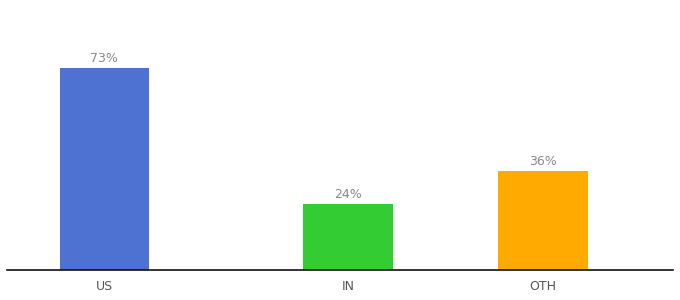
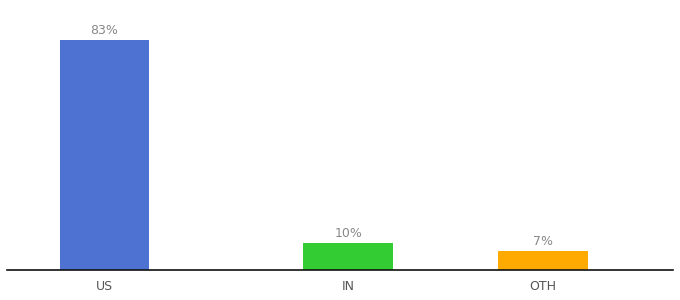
US: 73% -> 83%
IN: 24% -> 10%
OTH: 36% -> 7%
